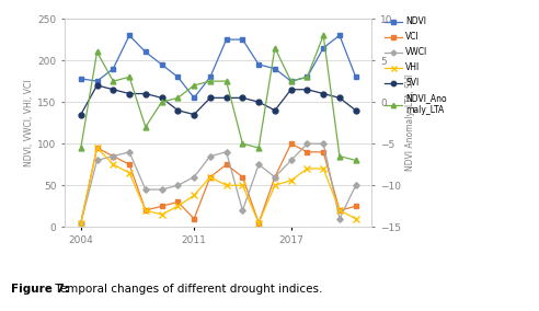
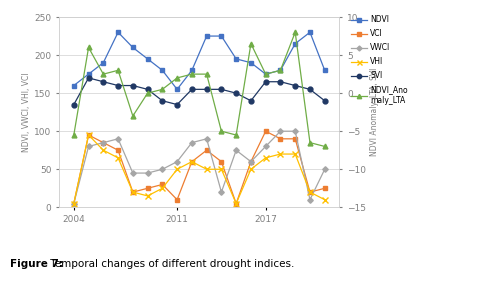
NDVI/2004: 178 -> 160
VHI/2011: 38 -> 50
VHI/2017: 56 -> 65
